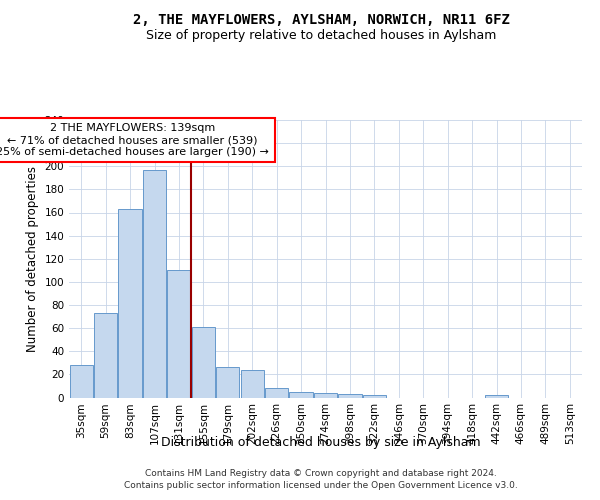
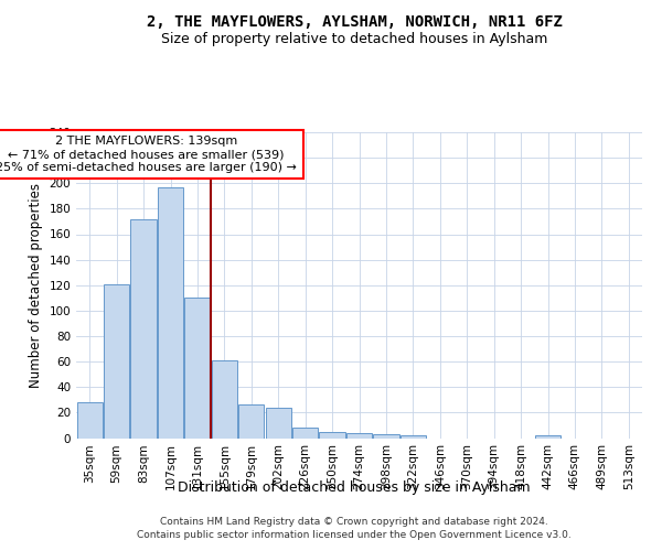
59sqm: 73 -> 121
83sqm: 163 -> 172
